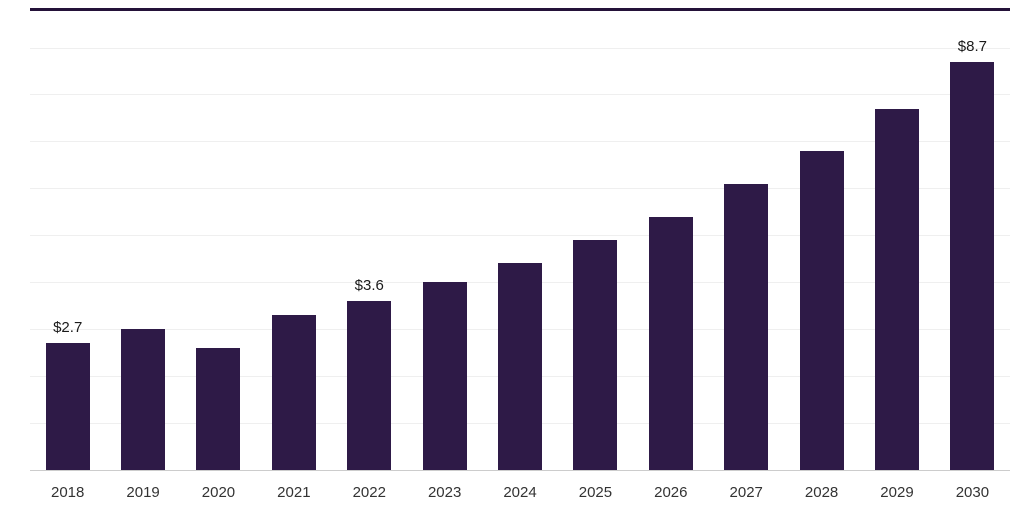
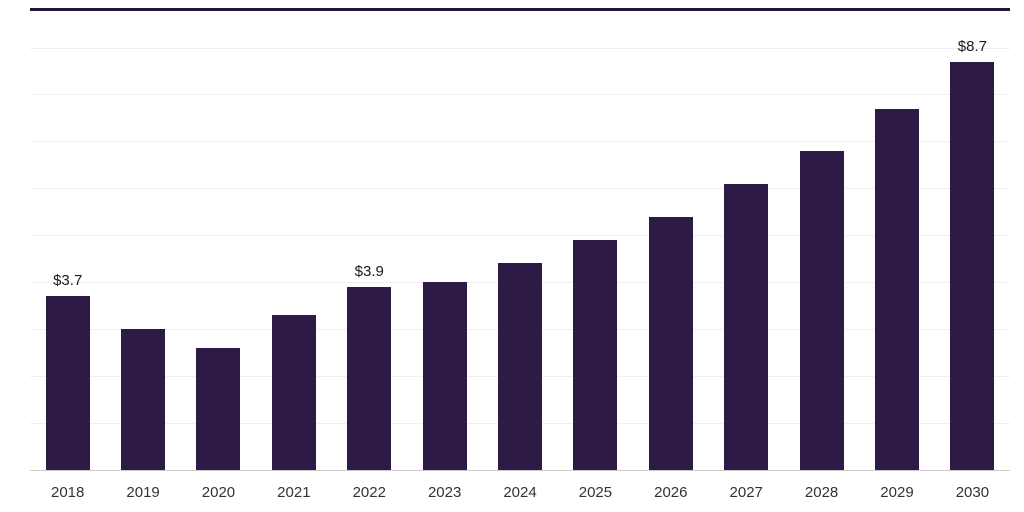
2018: $2.7 -> $3.7
2022: $3.6 -> $3.9
